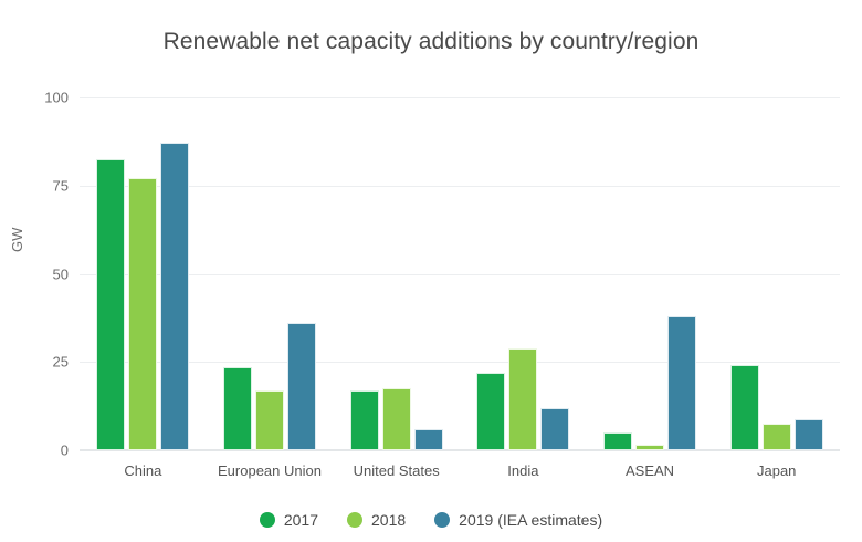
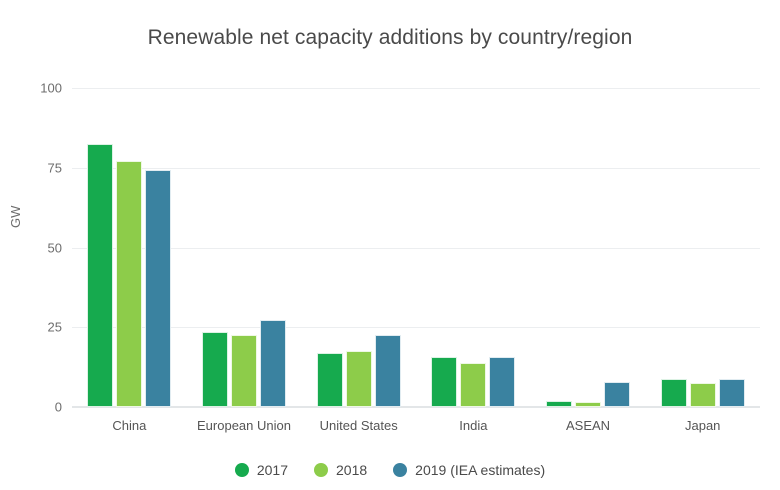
2019 (IEA estimates)/China: 87 -> 74
2018/European Union: 17 -> 23
2019 (IEA estimates)/European Union: 36 -> 27
2019 (IEA estimates)/United States: 6 -> 23
2017/India: 22 -> 16
2018/India: 29 -> 14
2019 (IEA estimates)/India: 12 -> 16
2017/ASEAN: 5 -> 2
2019 (IEA estimates)/ASEAN: 38 -> 8
2017/Japan: 24 -> 9
